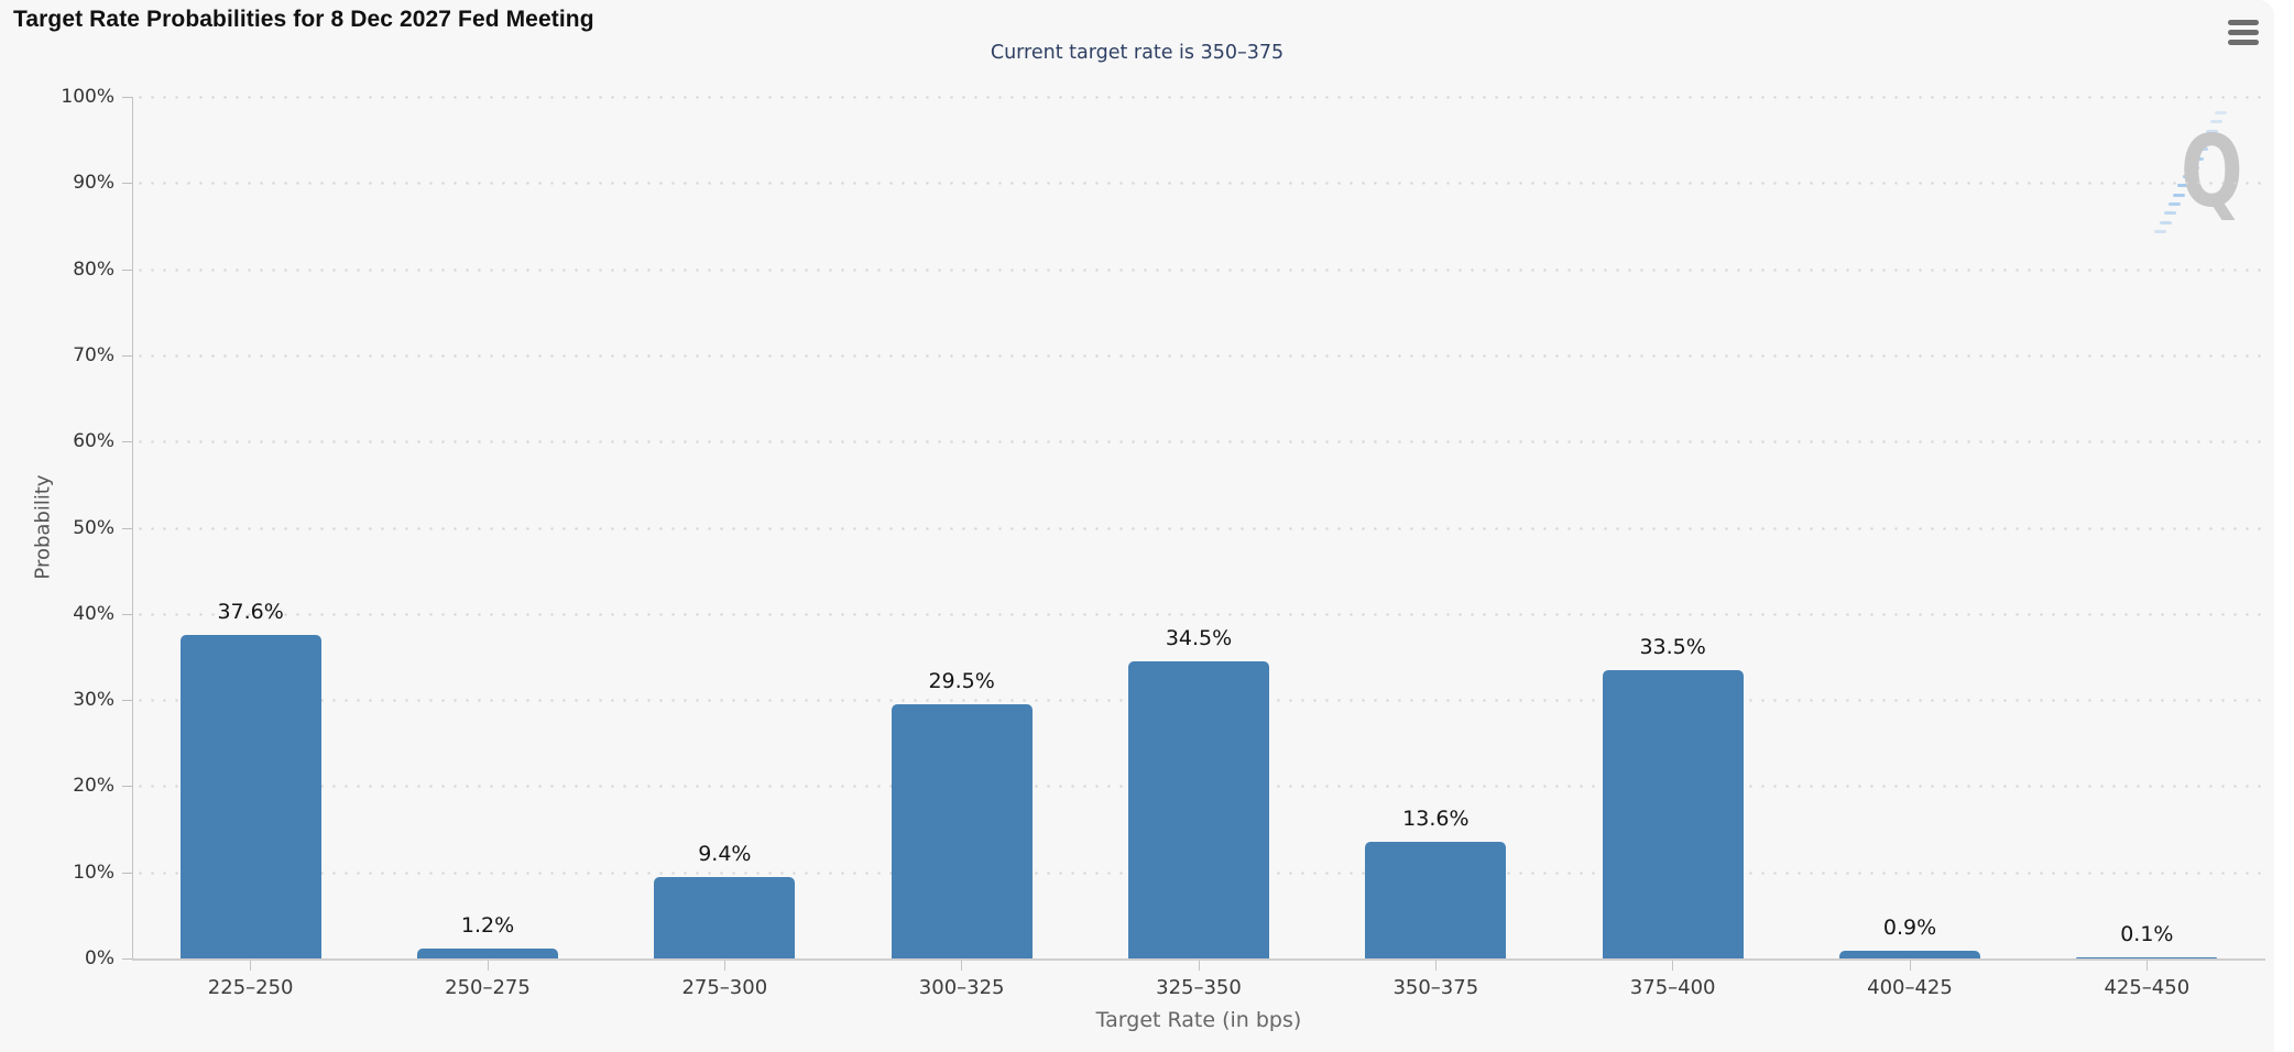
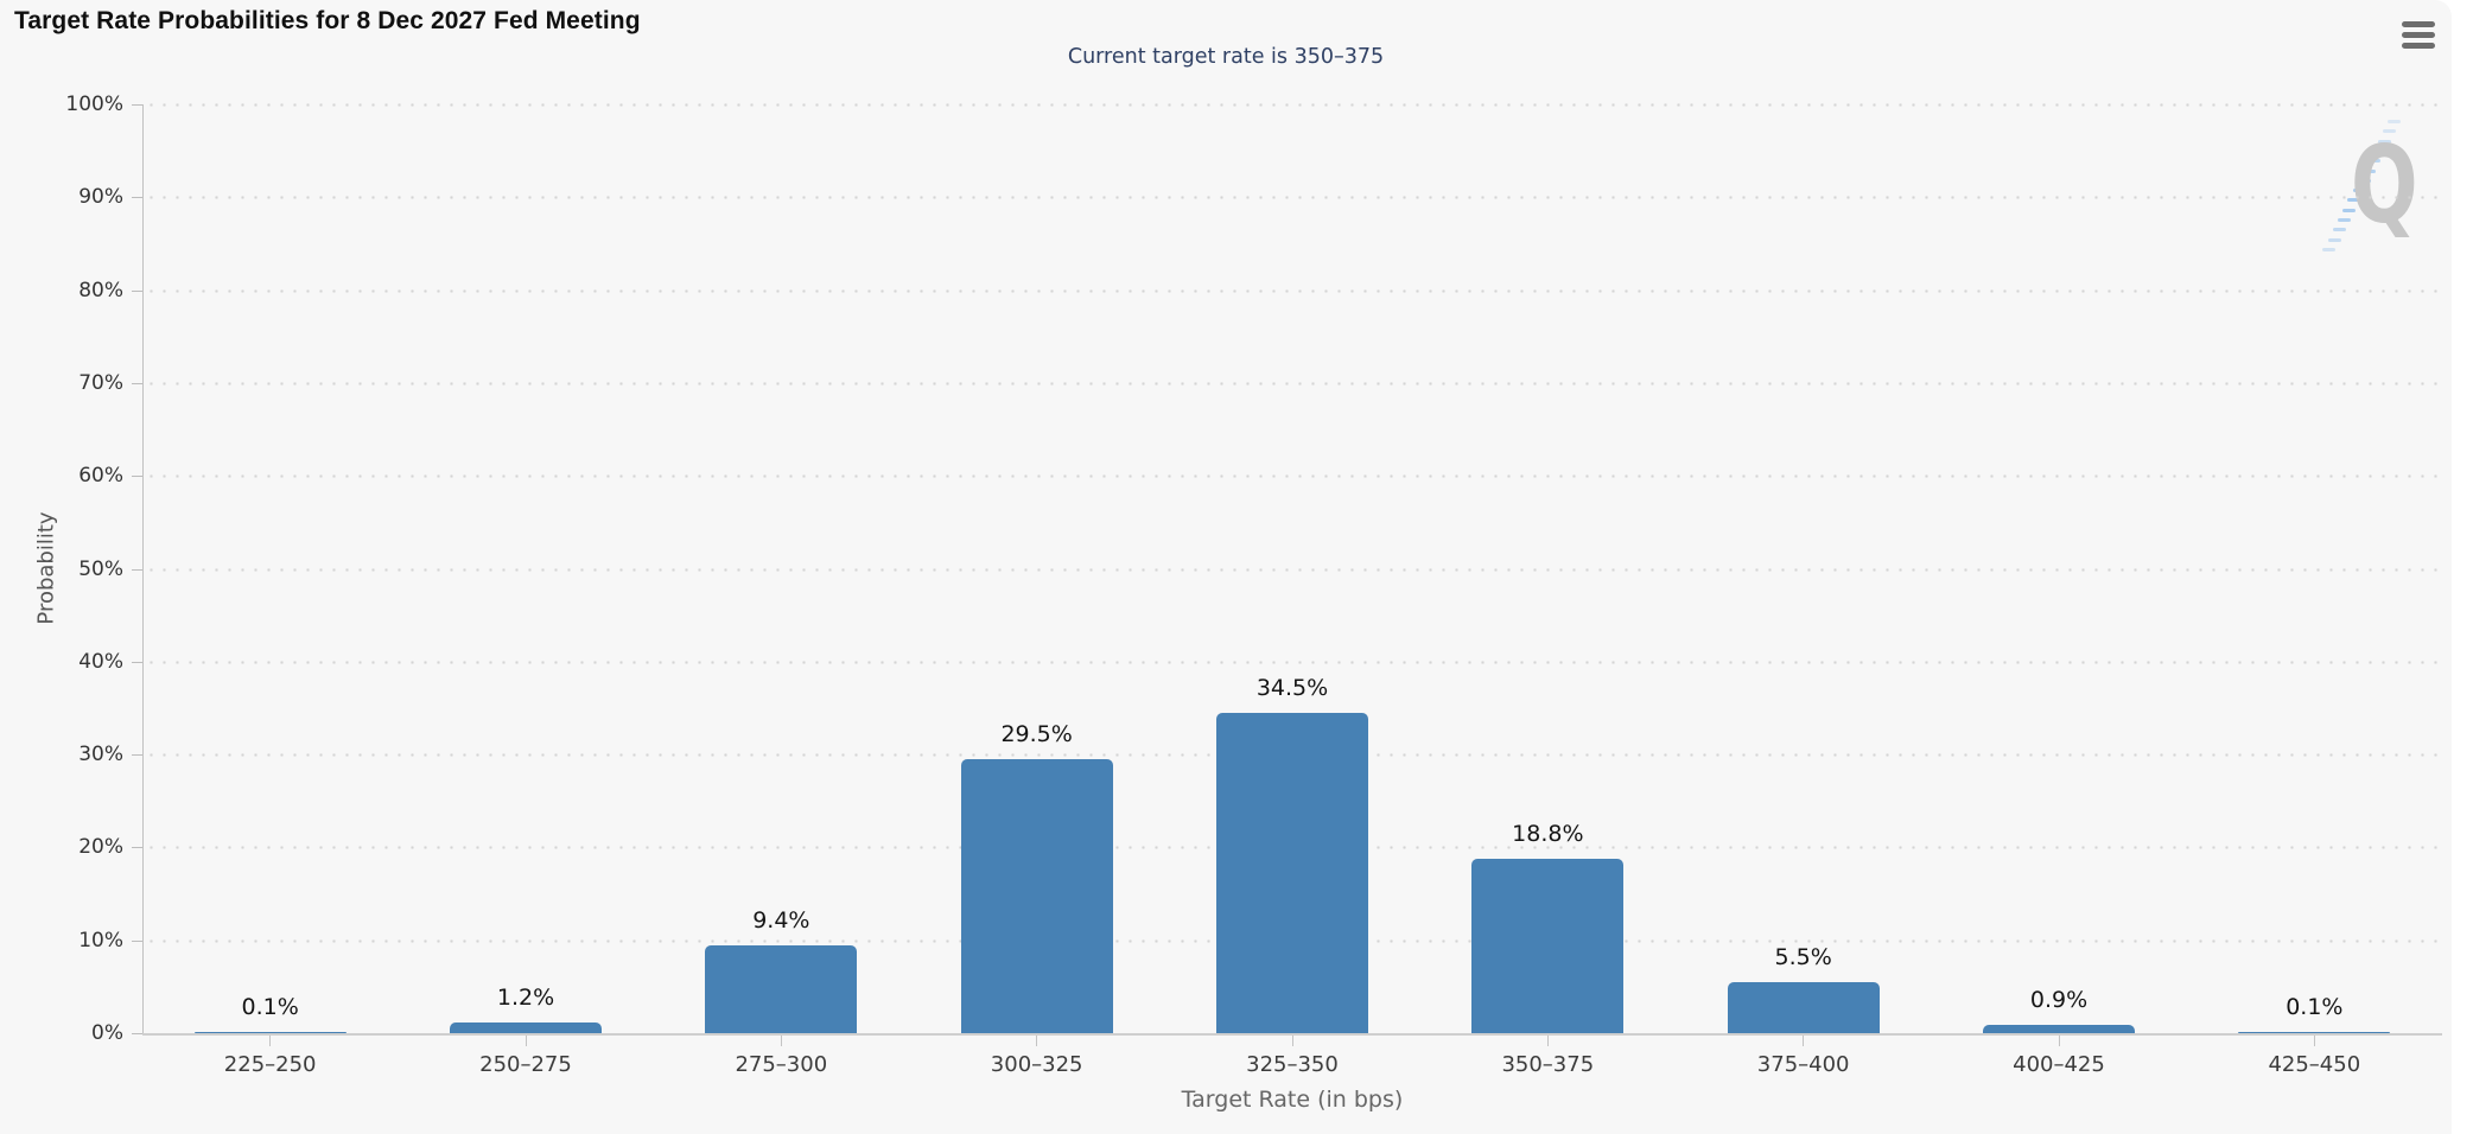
225–250: 37.6% -> 0.1%
350–375: 13.6% -> 18.8%
375–400: 33.5% -> 5.5%
